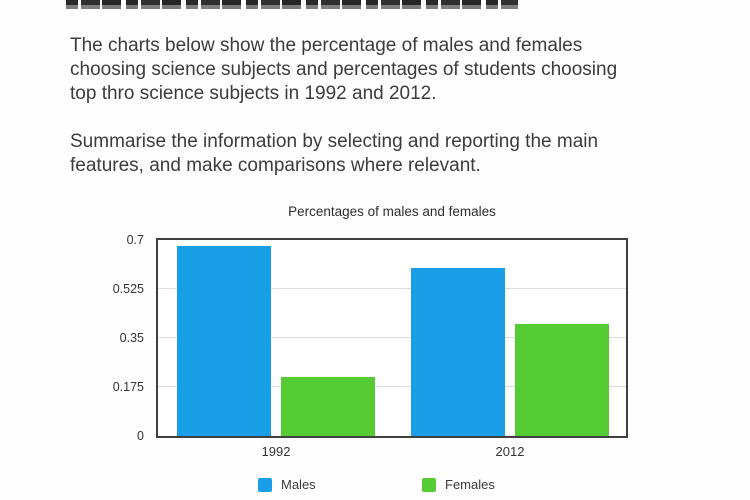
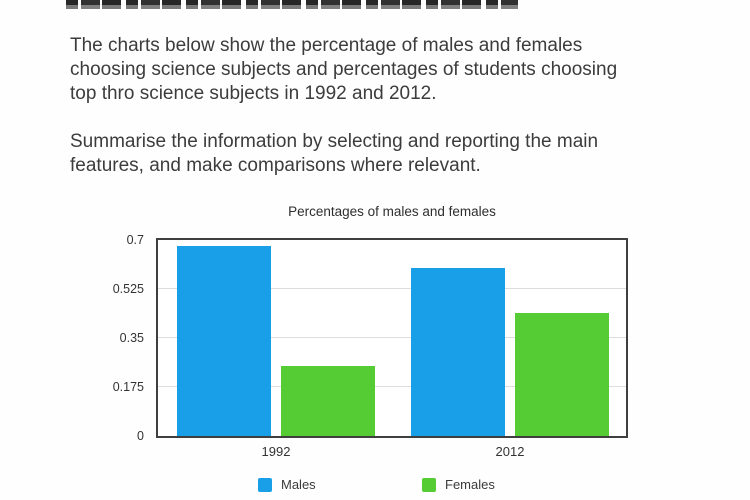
Females/1992: 0.21 -> 0.25
Females/2012: 0.40 -> 0.44
